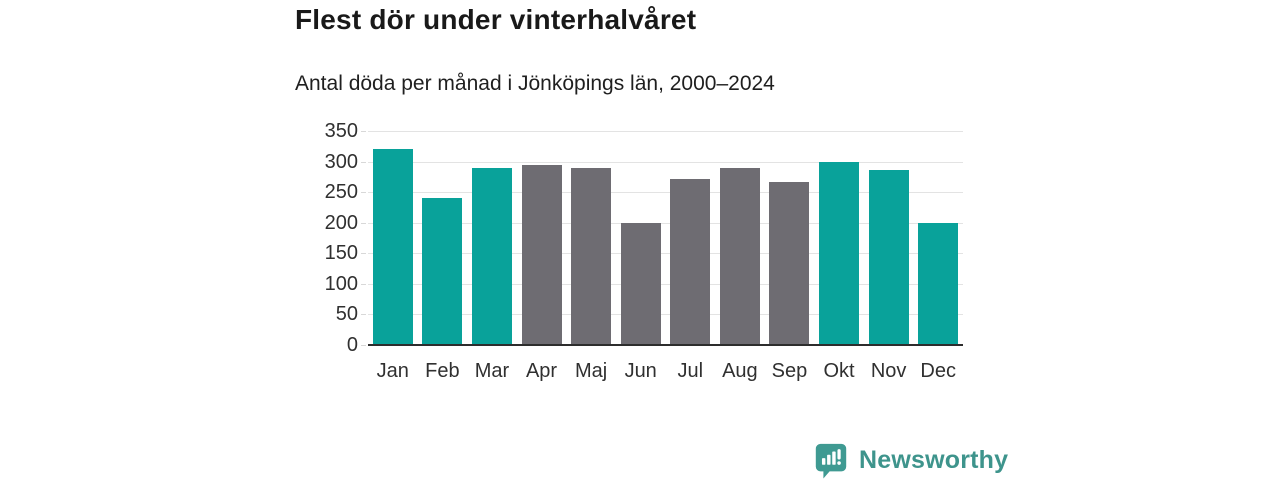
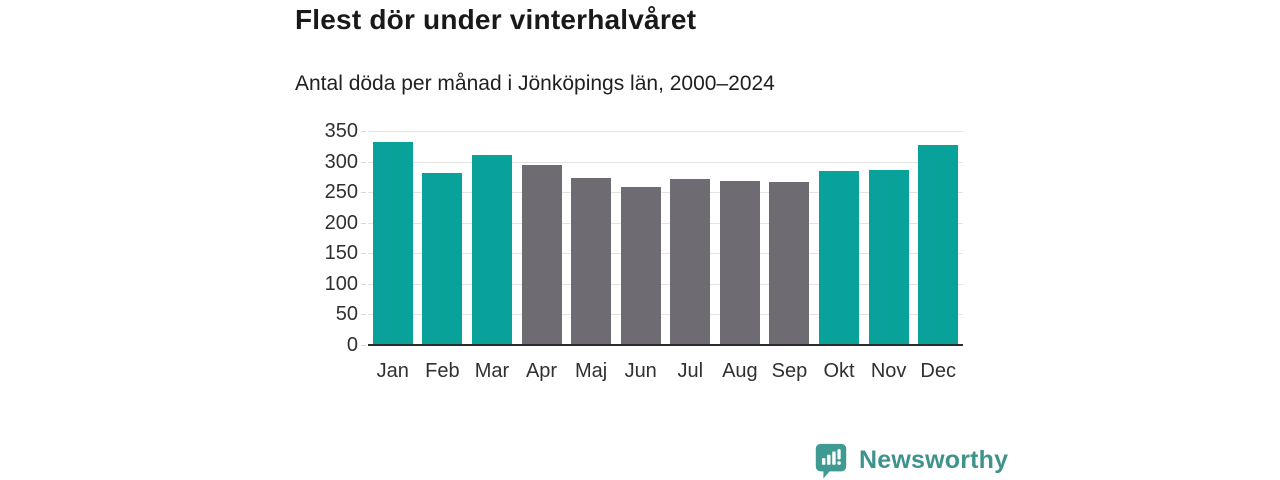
Jan: 320 -> 330
Feb: 240 -> 280
Mar: 290 -> 310
Maj: 290 -> 270
Jun: 200 -> 260
Aug: 290 -> 270
Okt: 300 -> 280
Dec: 200 -> 330
